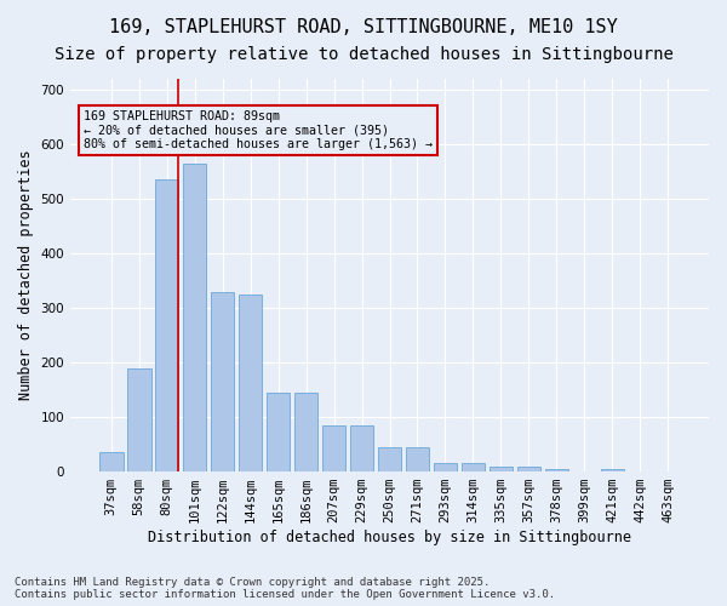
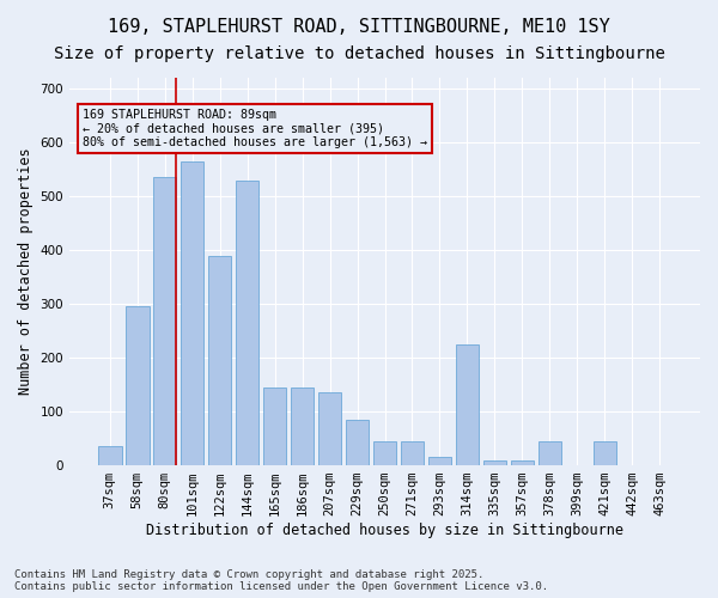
58sqm: 190 -> 295
122sqm: 330 -> 390
144sqm: 325 -> 530
207sqm: 85 -> 135
314sqm: 15 -> 225
378sqm: 5 -> 45
421sqm: 5 -> 45
